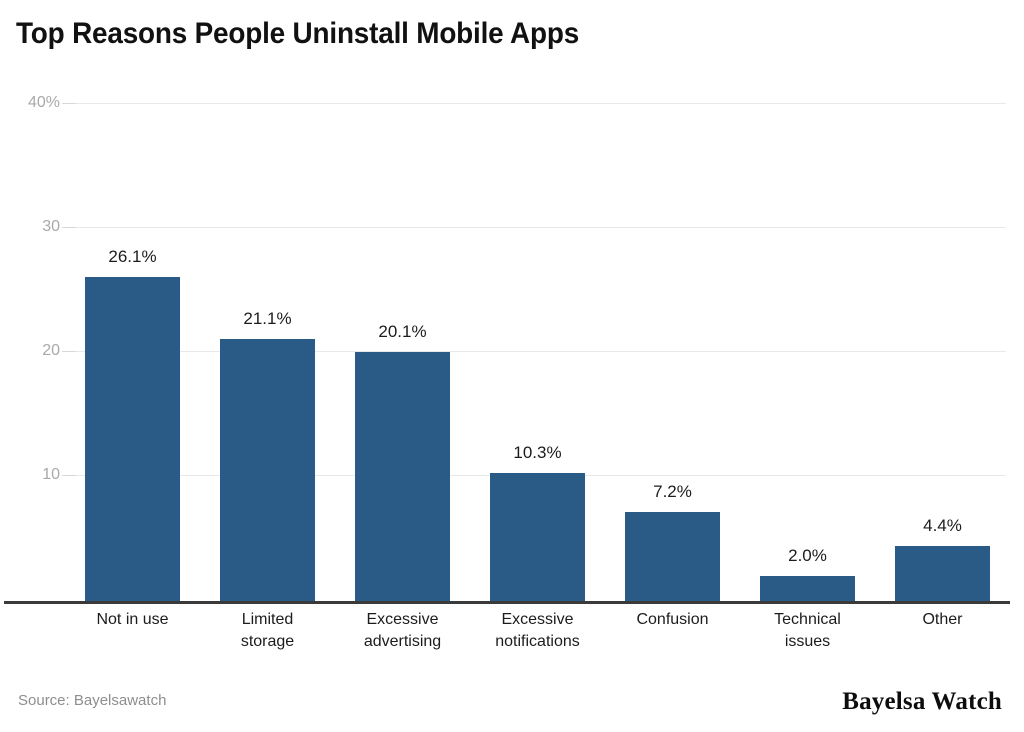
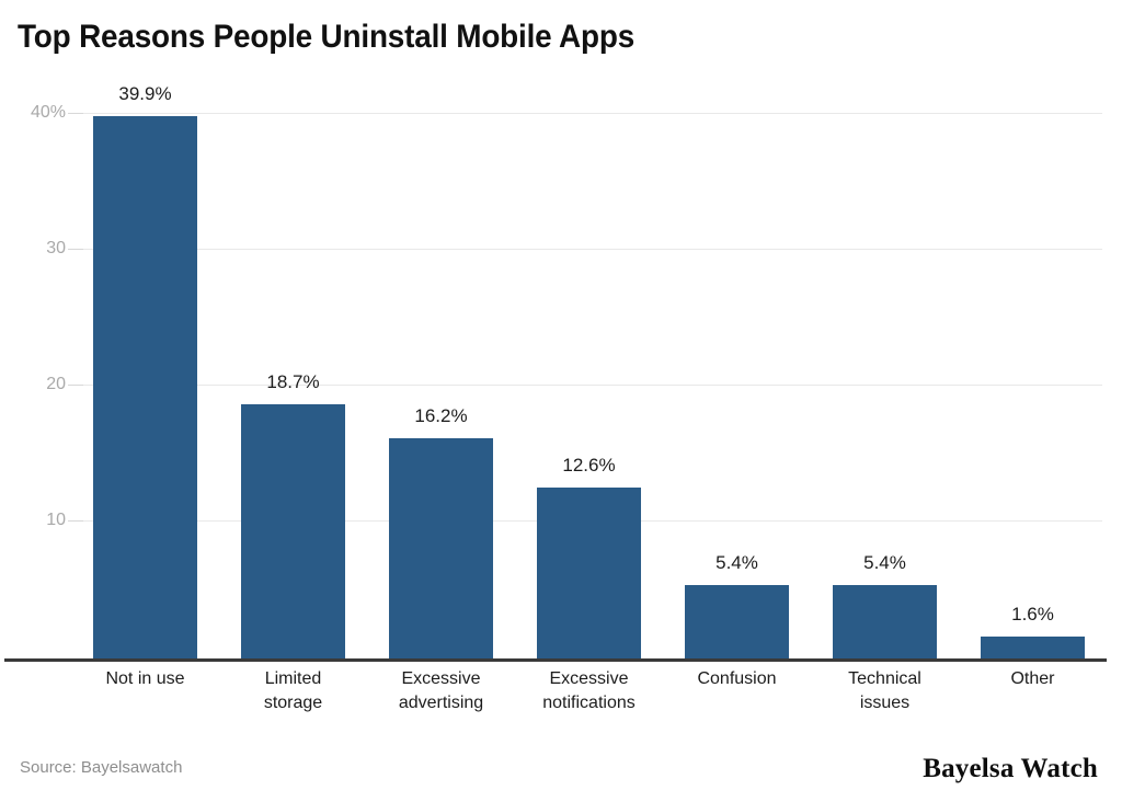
Not in use: 26.1% -> 39.9%
Limited storage: 21.1% -> 18.7%
Excessive advertising: 20.1% -> 16.2%
Excessive notifications: 10.3% -> 12.6%
Confusion: 7.2% -> 5.4%
Technical issues: 2.0% -> 5.4%
Other: 4.4% -> 1.6%
